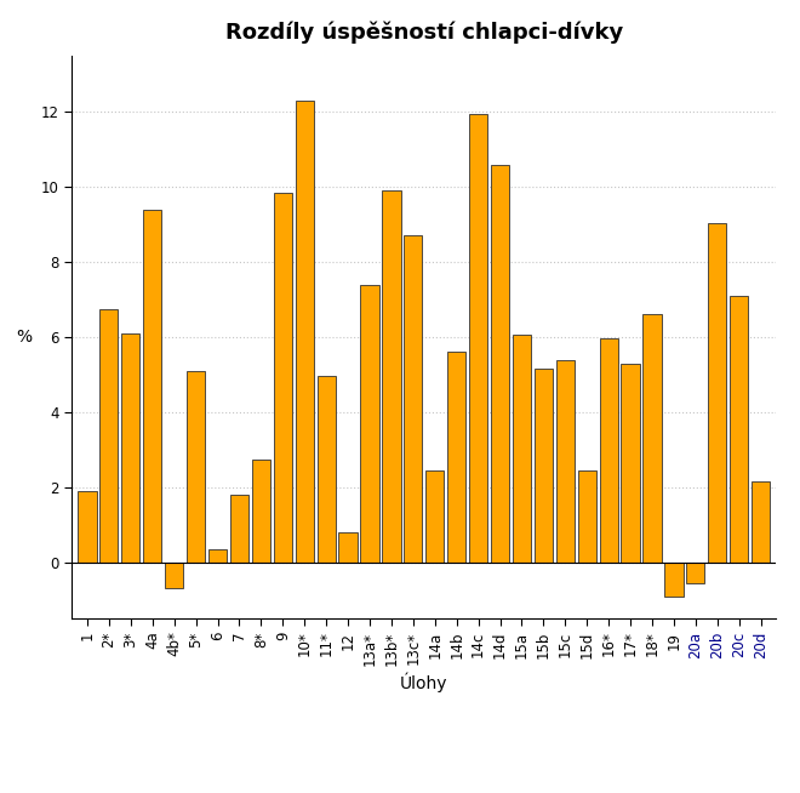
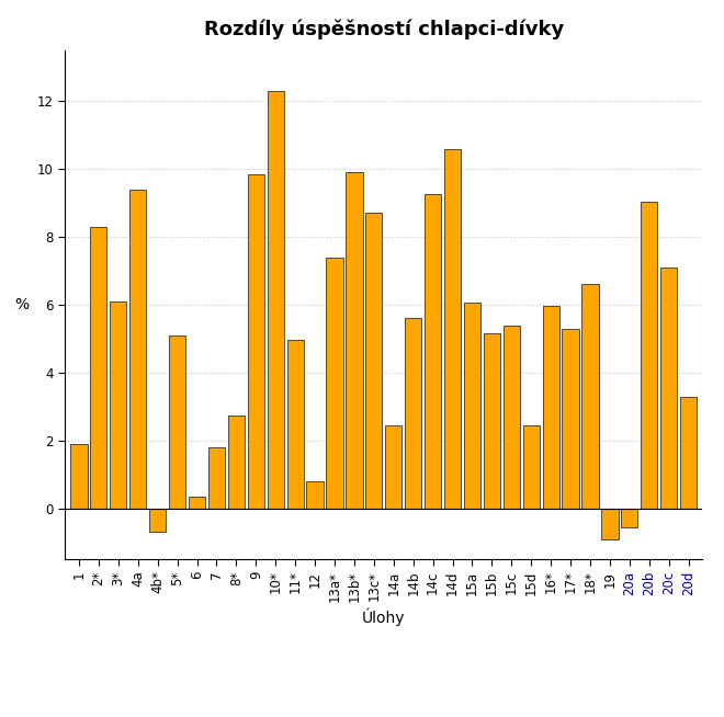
2*: 6.75 -> 8.30
14c: 11.95 -> 9.25
20d: 2.15 -> 3.30
